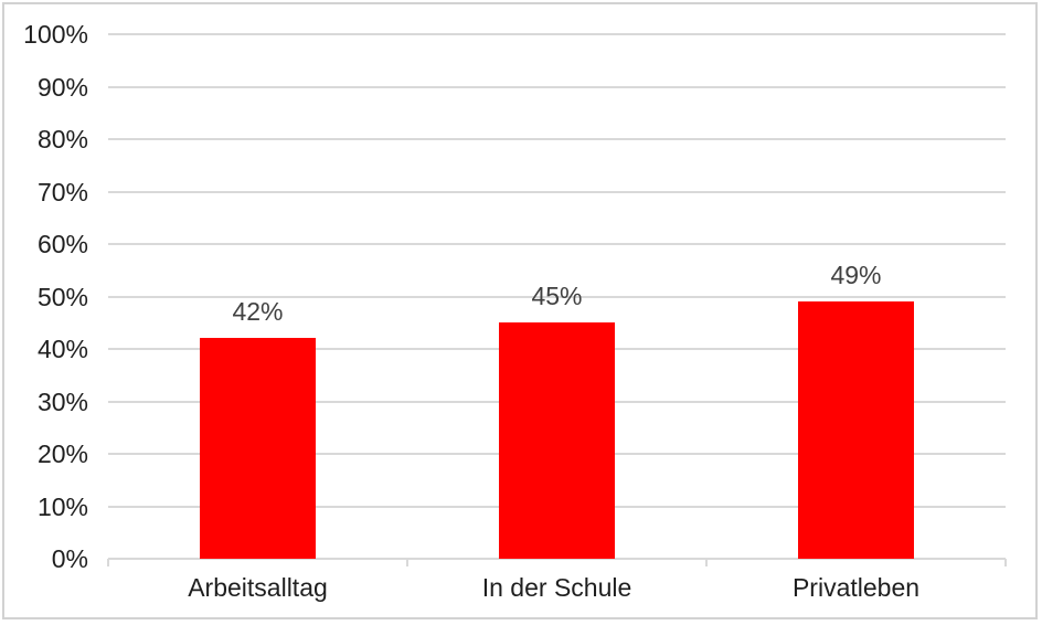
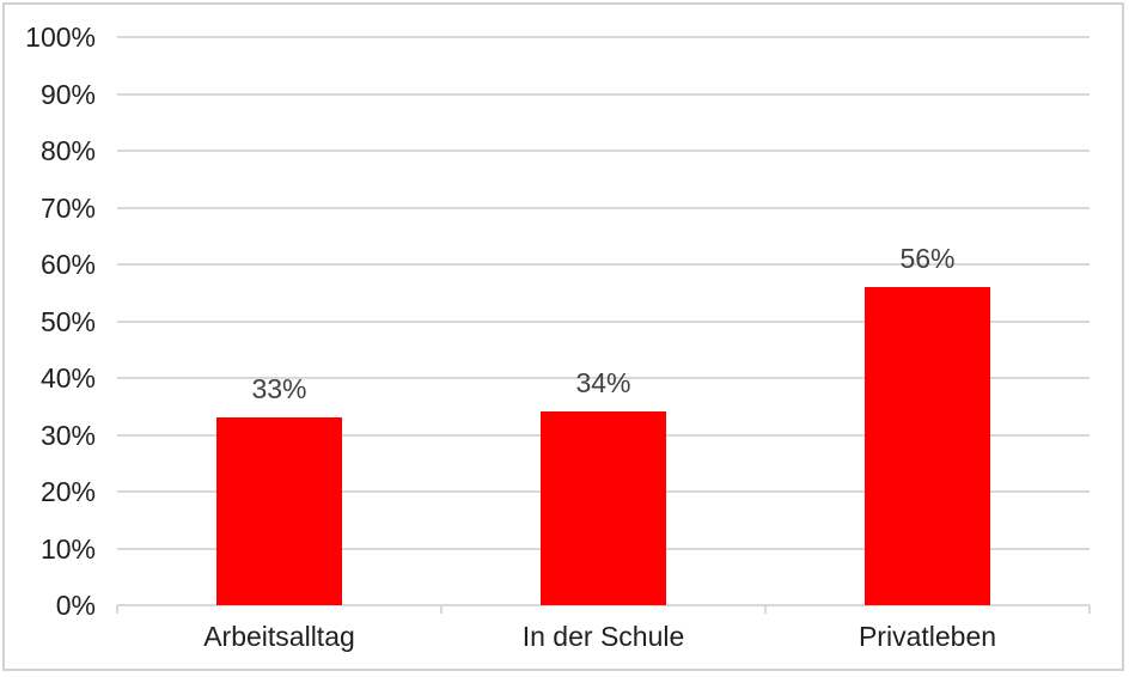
Arbeitsalltag: 42% -> 33%
In der Schule: 45% -> 34%
Privatleben: 49% -> 56%
